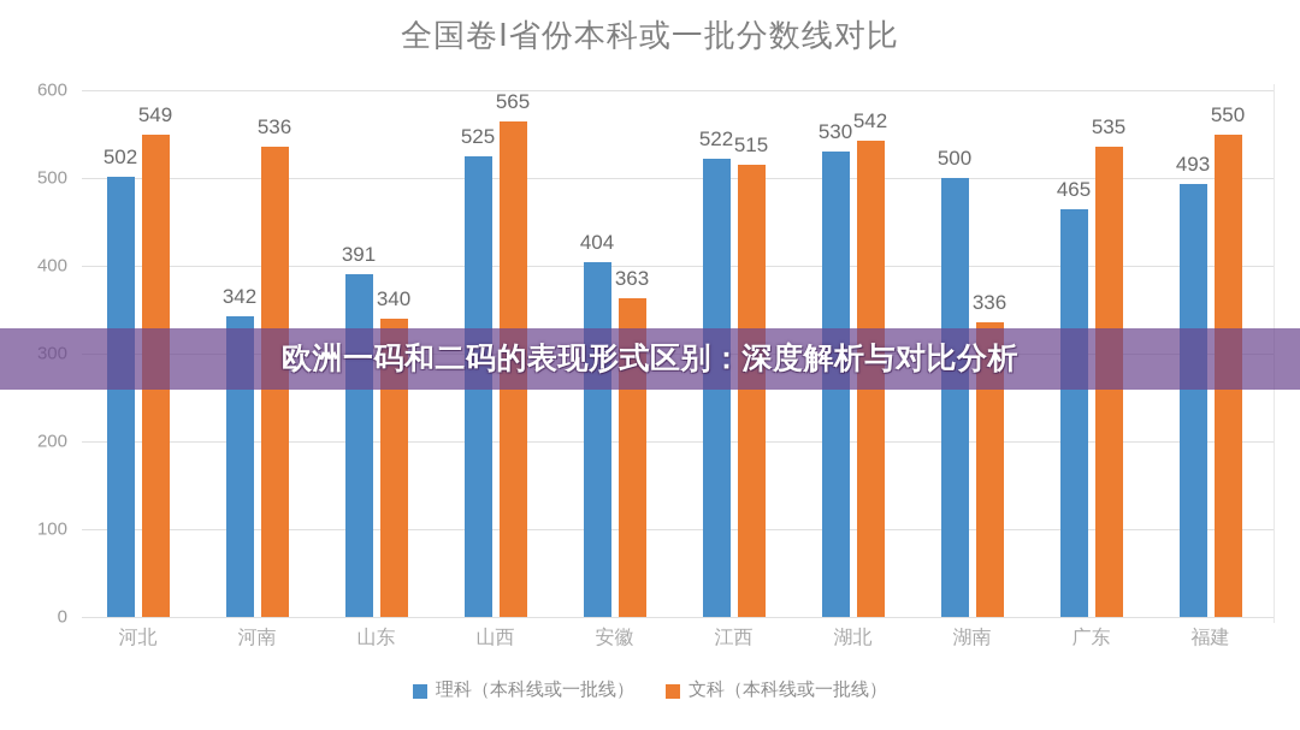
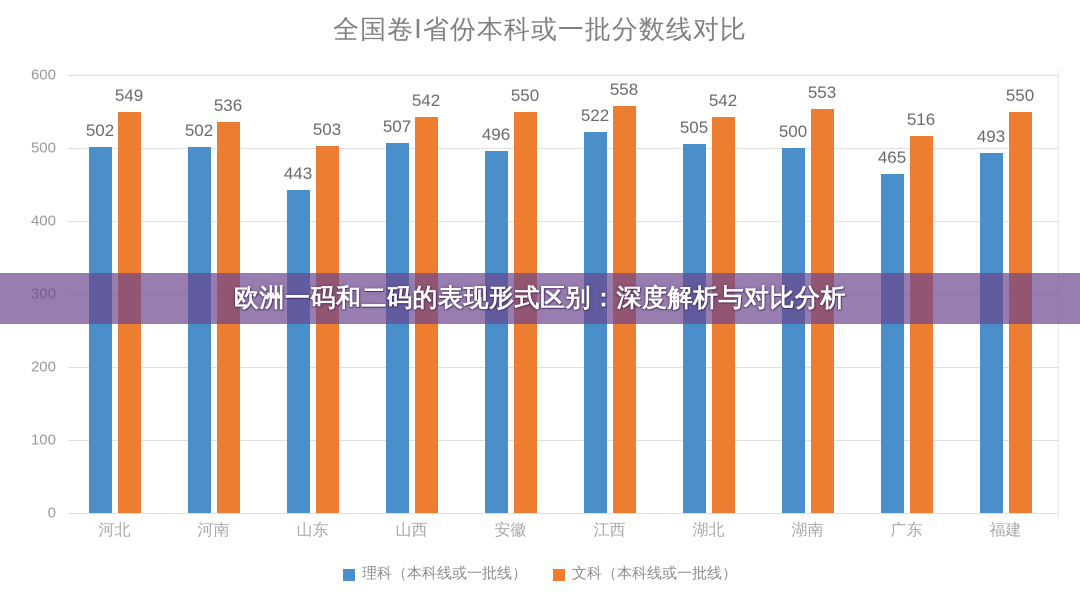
理科（本科线或一批线）/河南: 342 -> 502
理科（本科线或一批线）/山东: 391 -> 443
文科（本科线或一批线）/山东: 340 -> 503
理科（本科线或一批线）/山西: 525 -> 507
文科（本科线或一批线）/山西: 565 -> 542
理科（本科线或一批线）/安徽: 404 -> 496
文科（本科线或一批线）/安徽: 363 -> 550
文科（本科线或一批线）/江西: 515 -> 558
理科（本科线或一批线）/湖北: 530 -> 505
文科（本科线或一批线）/湖南: 336 -> 553
文科（本科线或一批线）/广东: 535 -> 516
